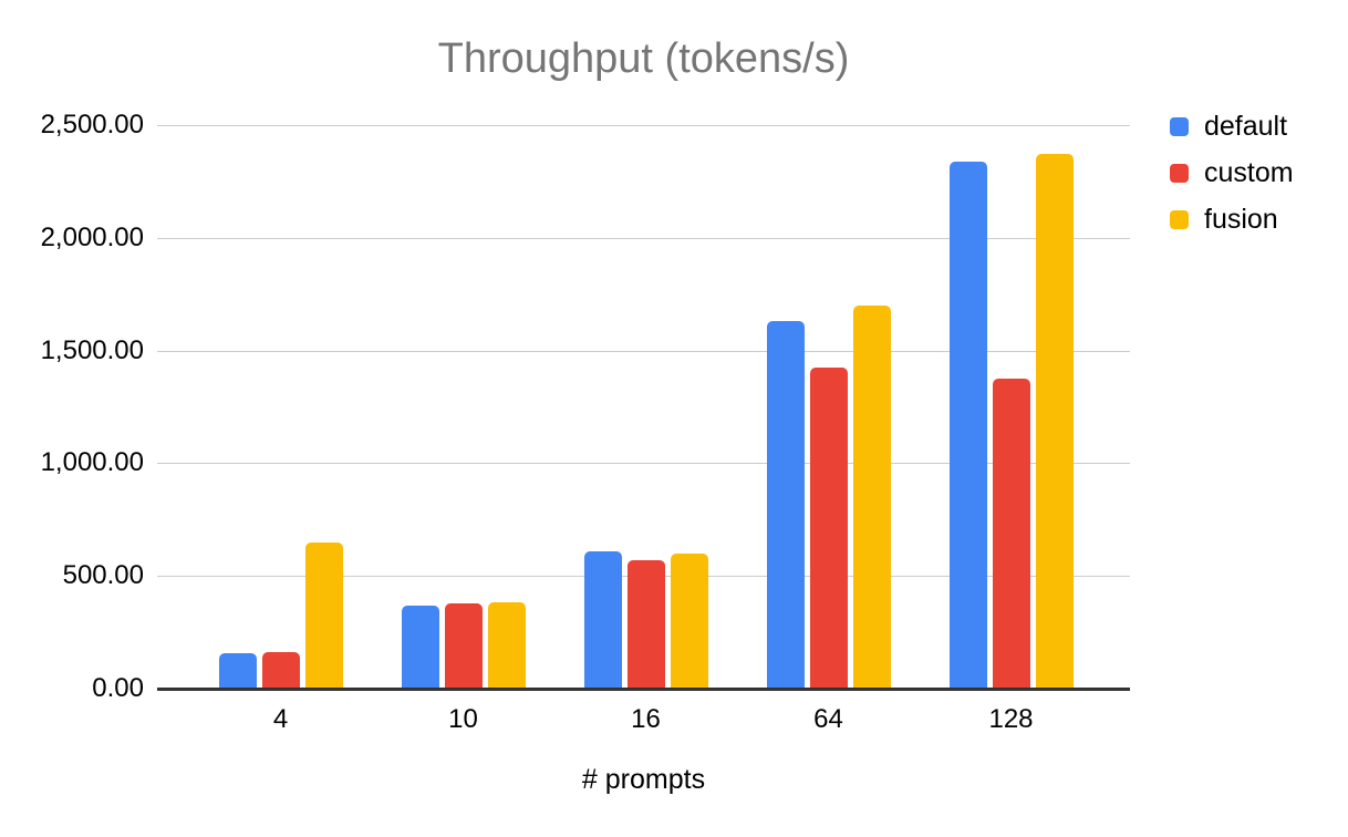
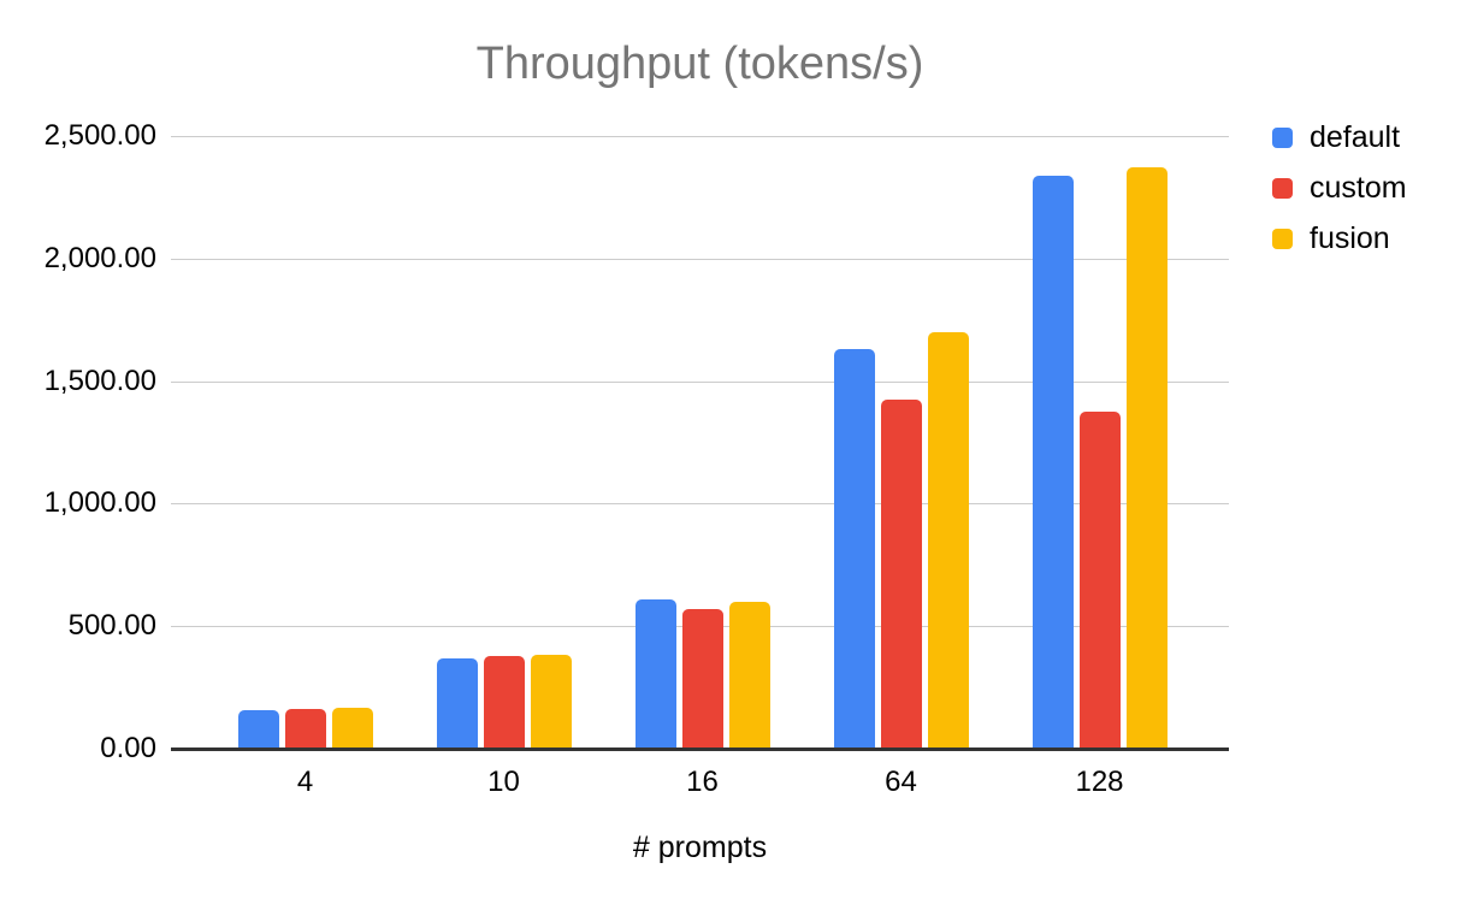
fusion/4: 650 -> 170
